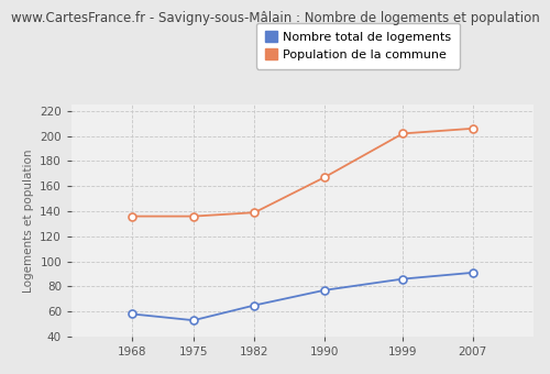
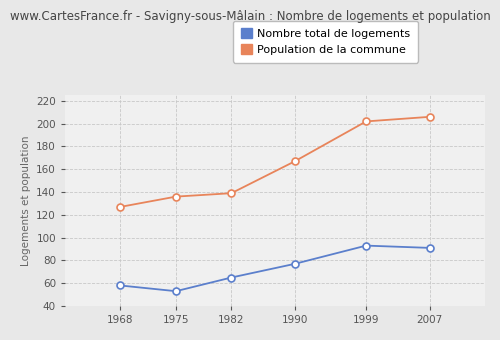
Population de la commune/1968: 136 -> 127
Nombre total de logements/1999: 86 -> 93
